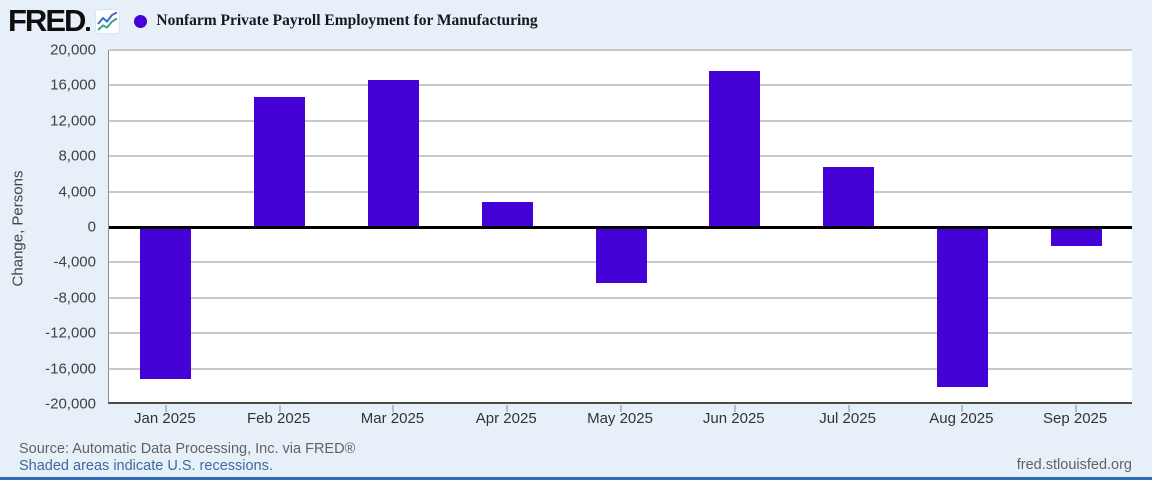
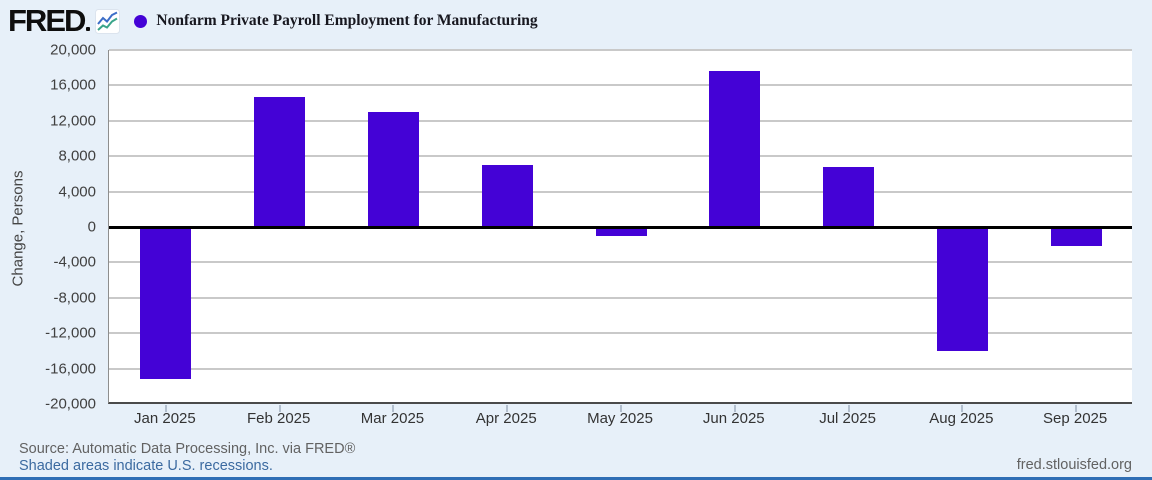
Mar 2025: 17000 -> 13000
Apr 2025: 3000 -> 7000
May 2025: -6000 -> -1000
Aug 2025: -18000 -> -14000
